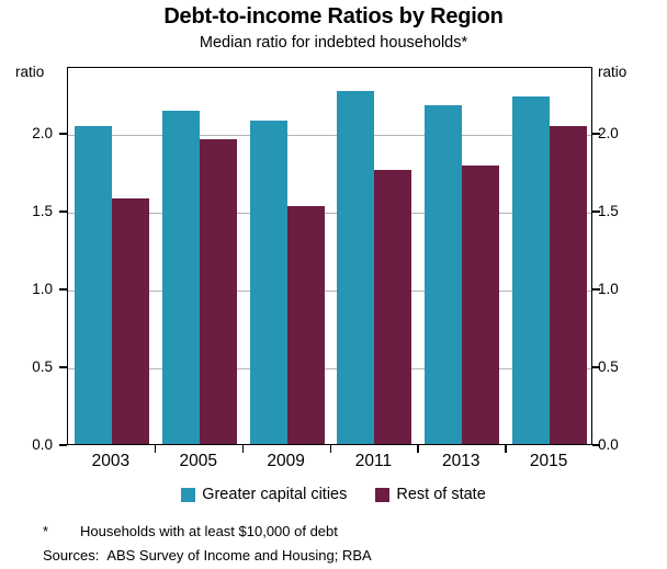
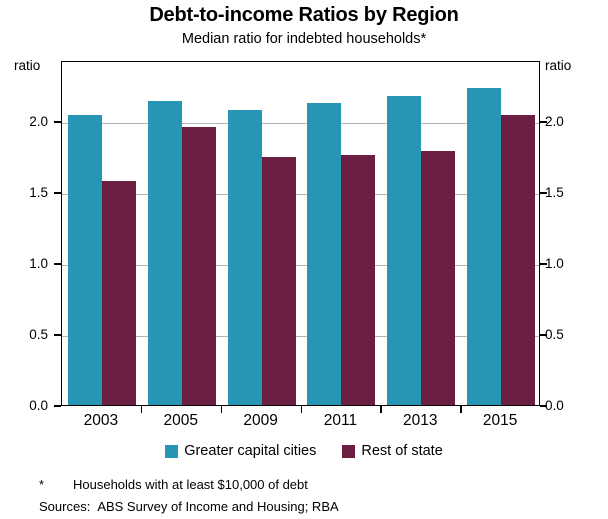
Rest of state/2009: 1.53 -> 1.75
Greater capital cities/2011: 2.27 -> 2.13
